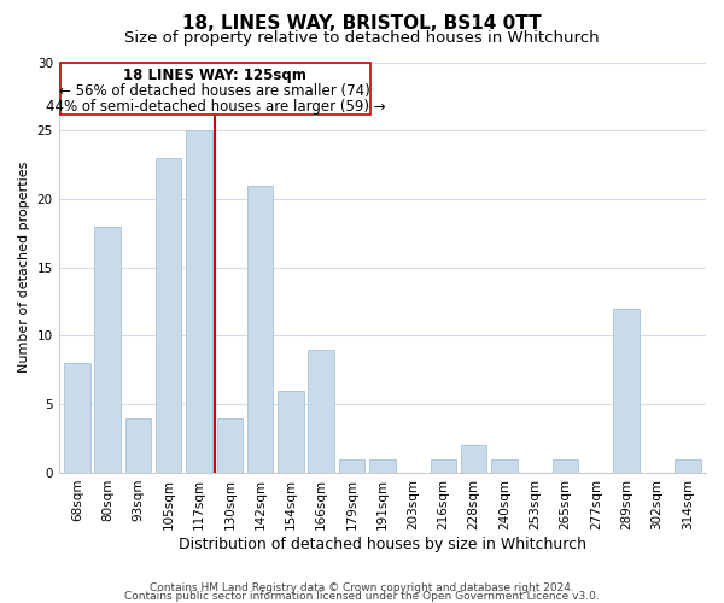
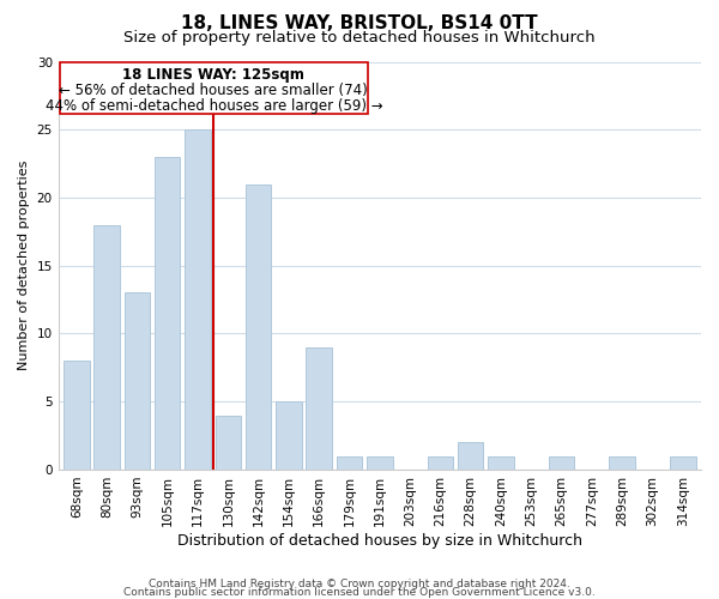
93sqm: 4 -> 13
154sqm: 6 -> 5
289sqm: 12 -> 1
